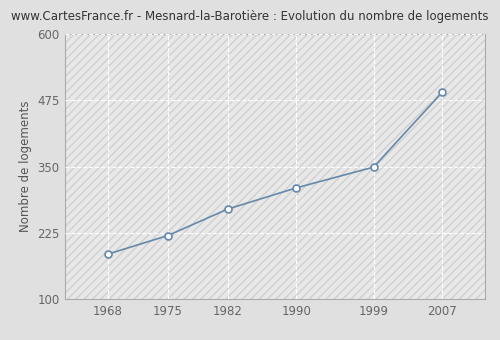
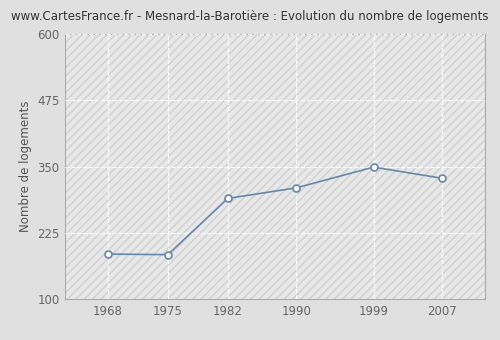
1975: 220 -> 184
1982: 270 -> 290
2007: 490 -> 328
